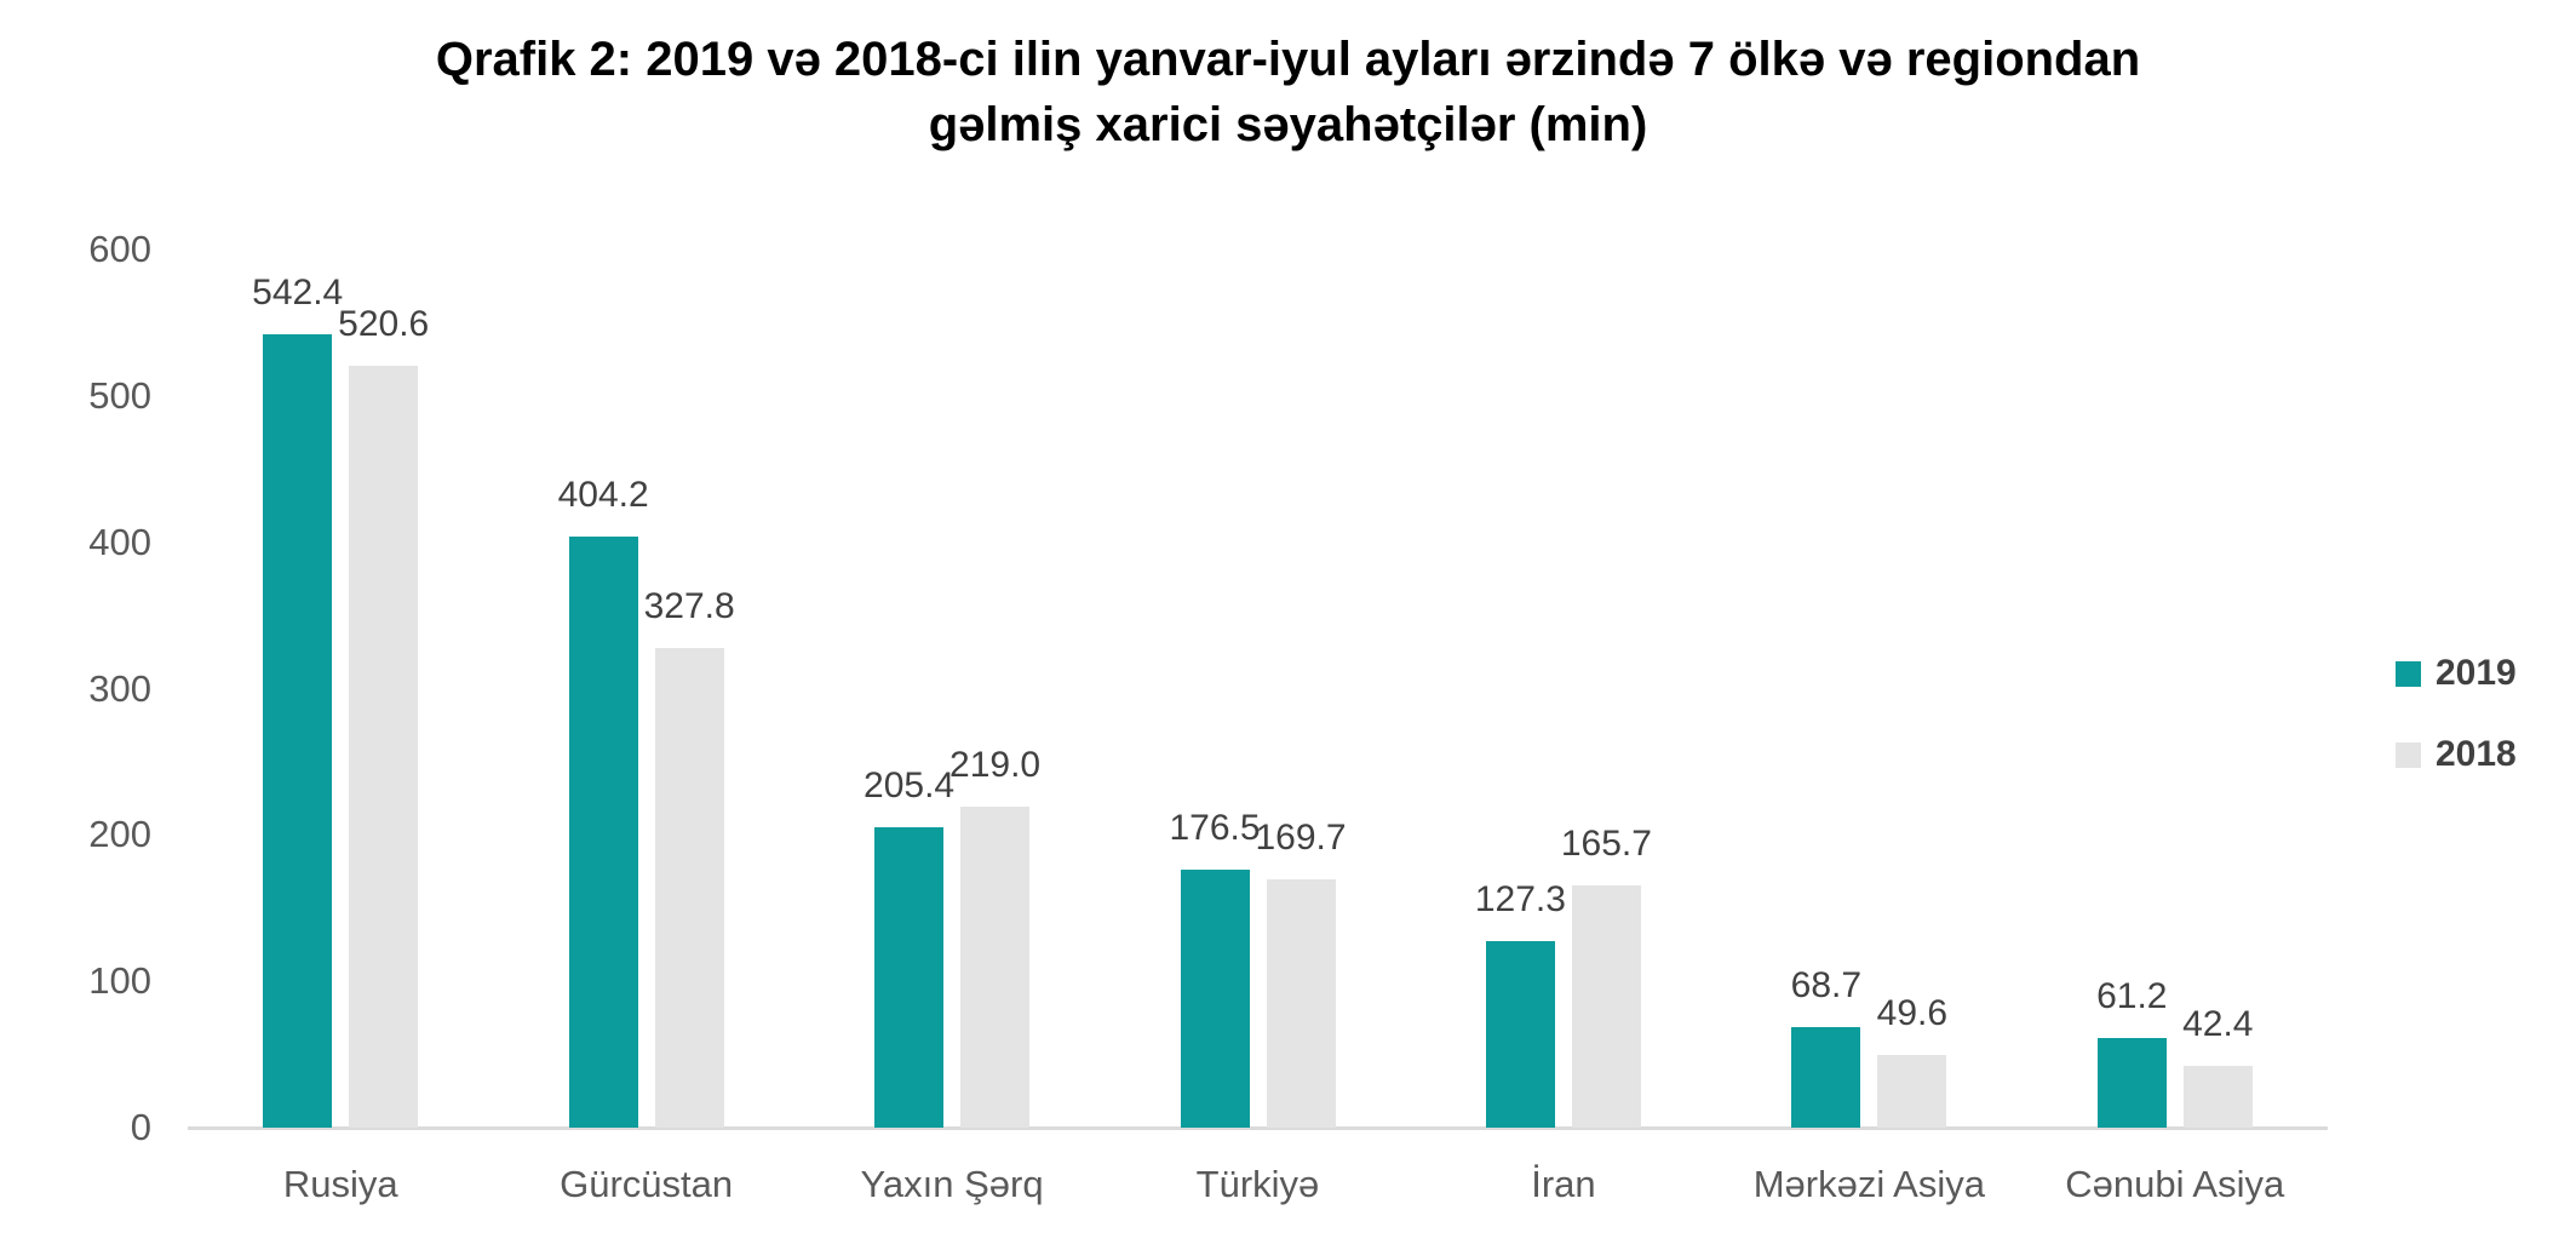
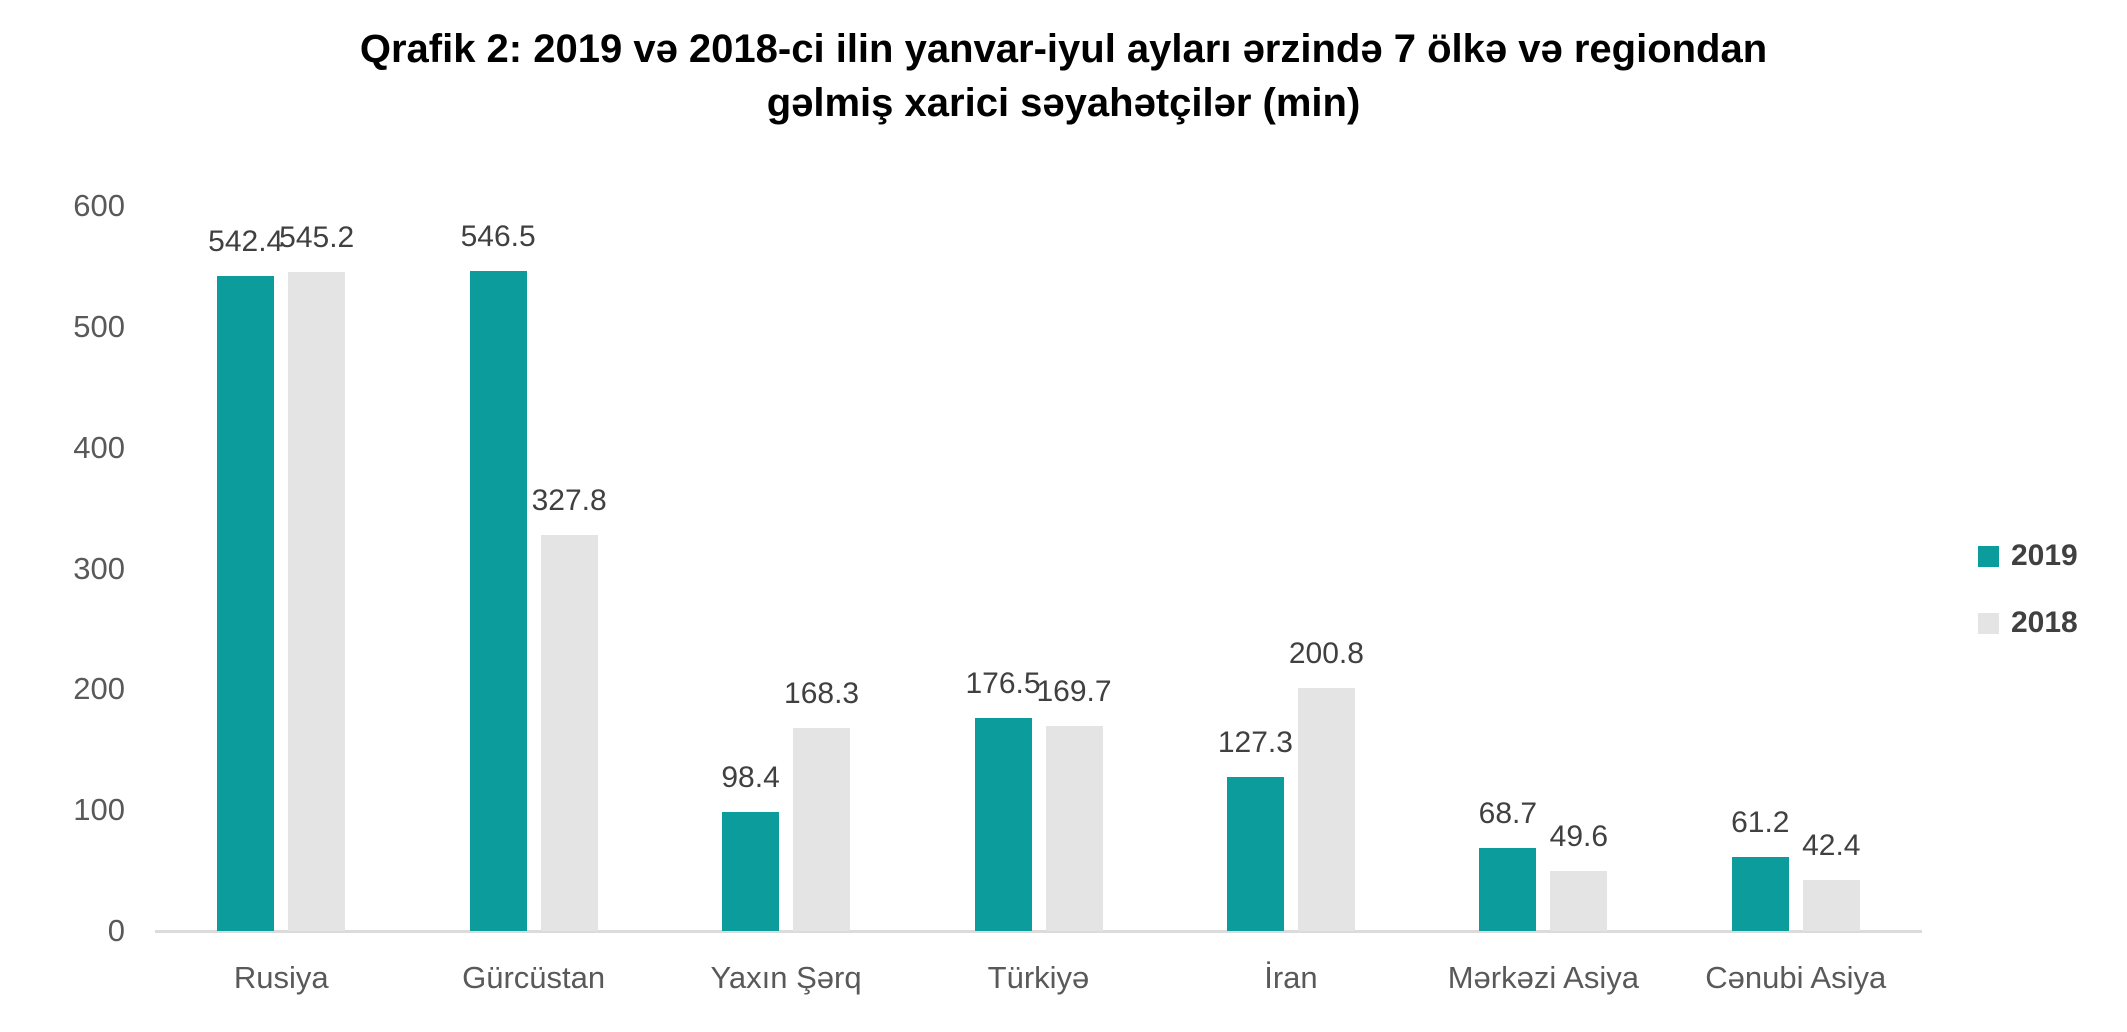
2018/Rusiya: 520.6 -> 545.2
2019/Gürcüstan: 404.2 -> 546.5
2019/Yaxın Şərq: 205.4 -> 98.4
2018/Yaxın Şərq: 219.0 -> 168.3
2018/İran: 165.7 -> 200.8
